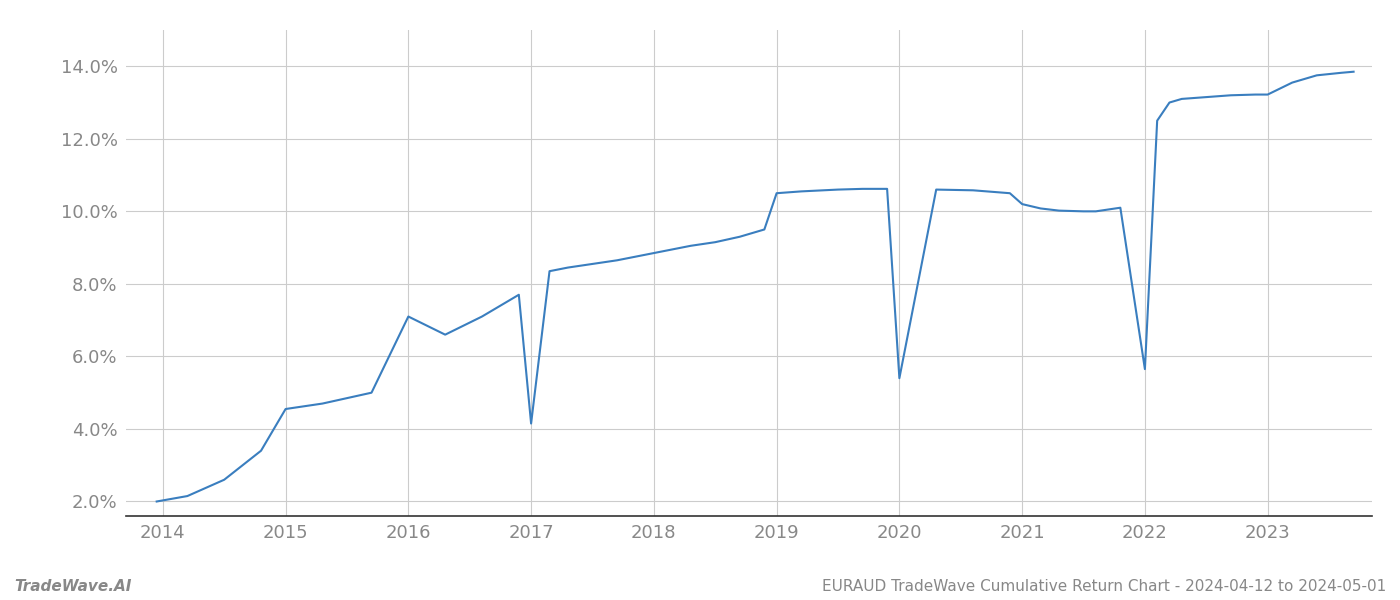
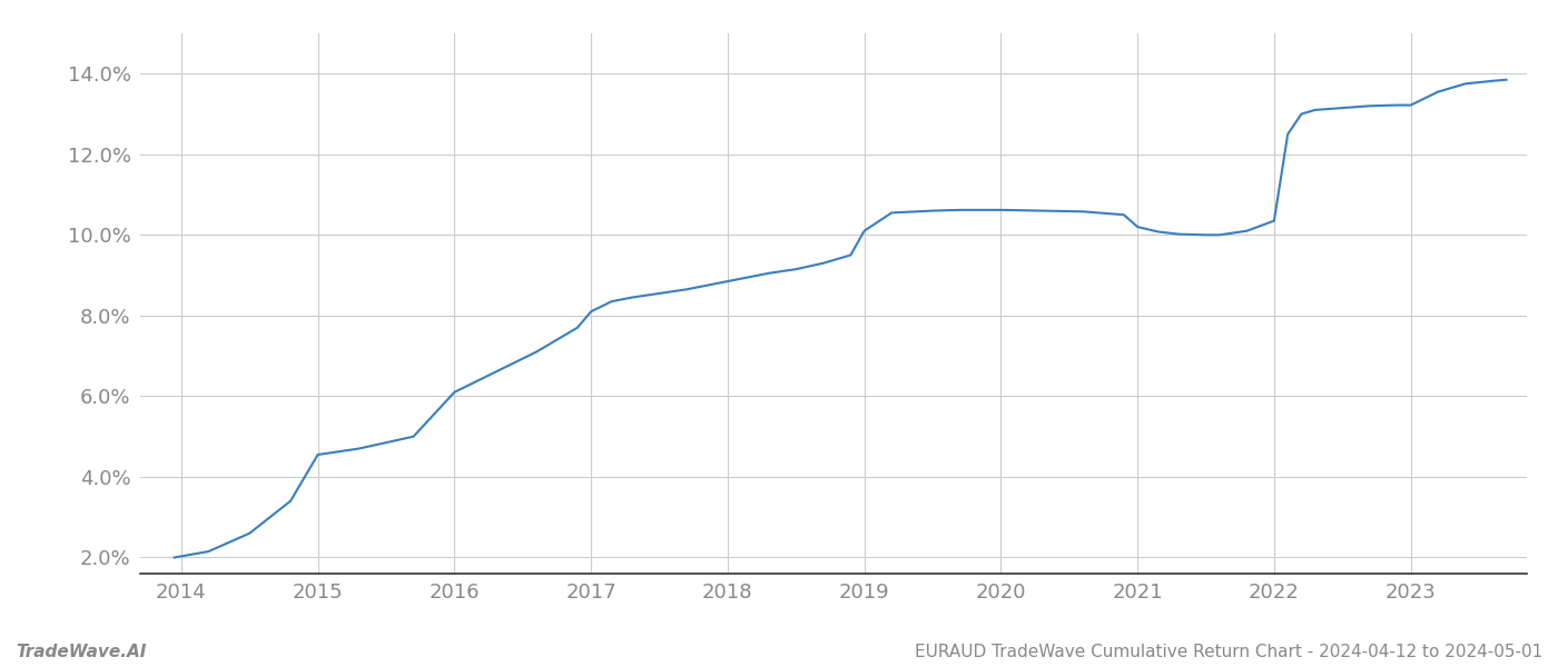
2016: 7.10% -> 6.10%
2017: 4.15% -> 8.10%
2019: 10.50% -> 10.10%
2020: 5.40% -> 10.62%
2022: 5.65% -> 10.35%
